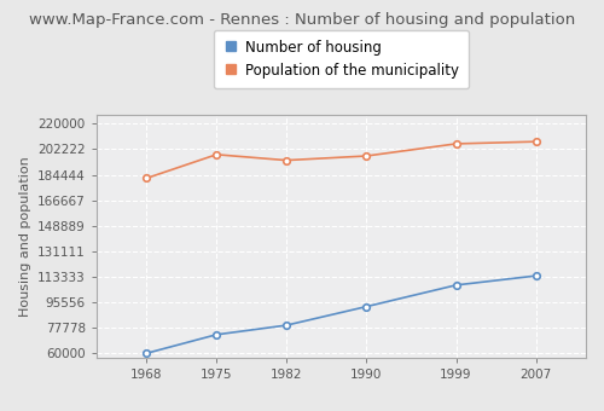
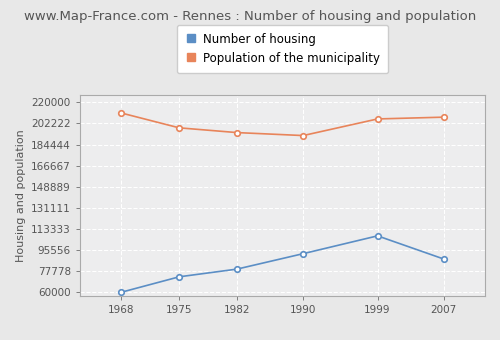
Population of the municipality/1968: 182000 -> 211000
Population of the municipality/1990: 198000 -> 192000
Number of housing/2007: 114000 -> 88000
